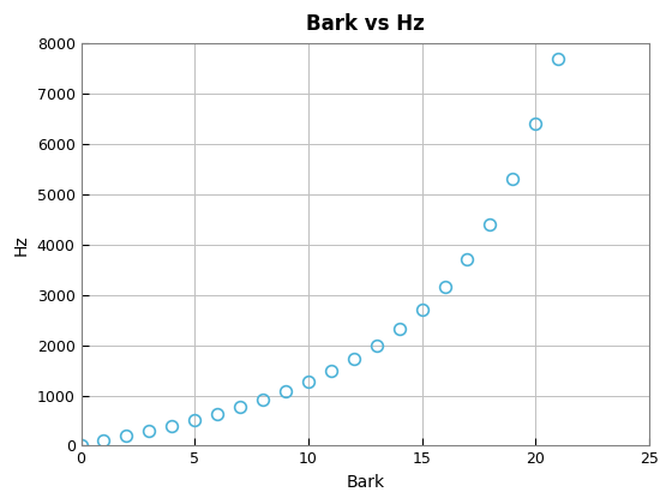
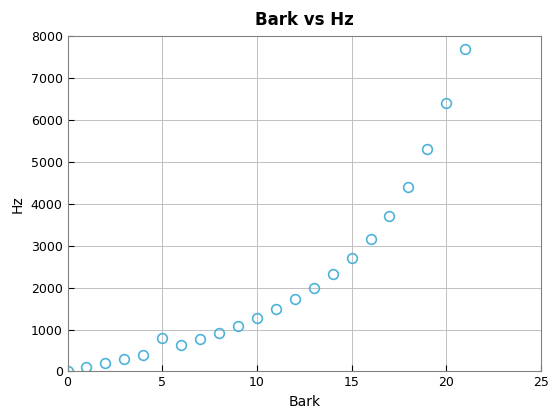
5: 510 -> 800
